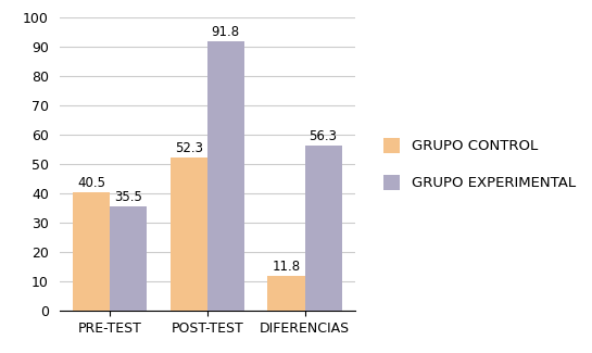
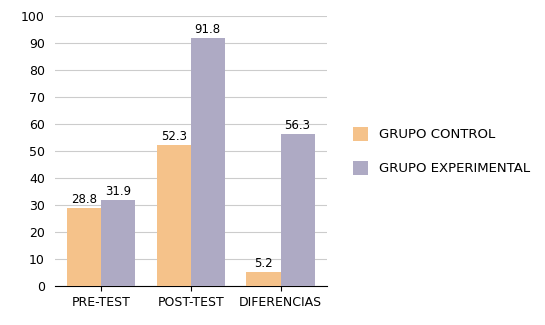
GRUPO CONTROL/PRE-TEST: 40.5 -> 28.8
GRUPO EXPERIMENTAL/PRE-TEST: 35.5 -> 31.9
GRUPO CONTROL/DIFERENCIAS: 11.8 -> 5.2
